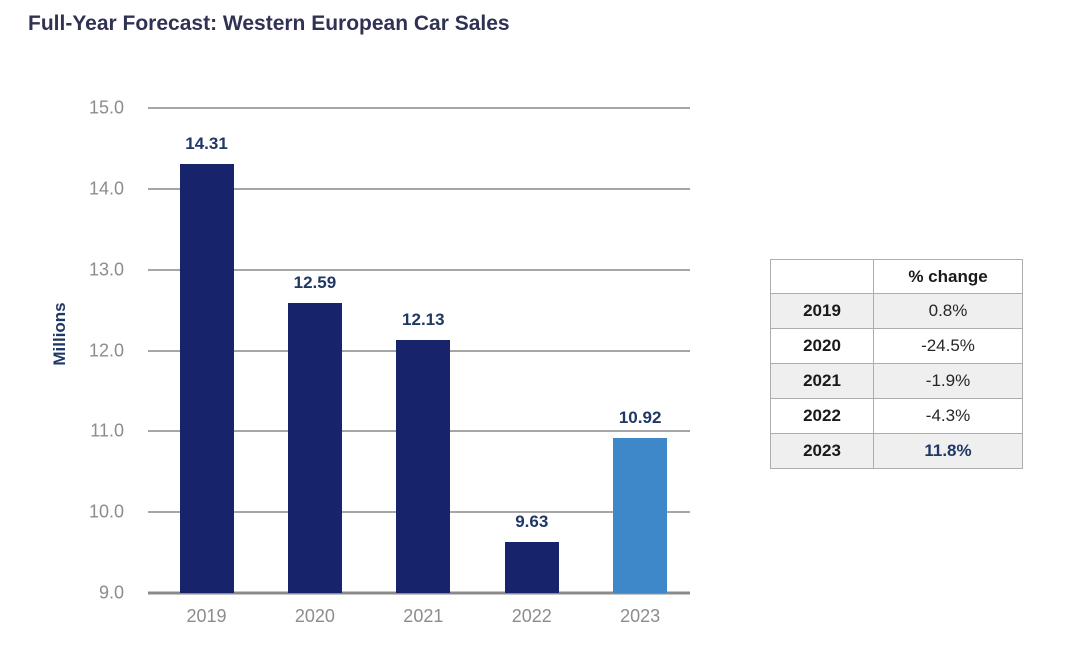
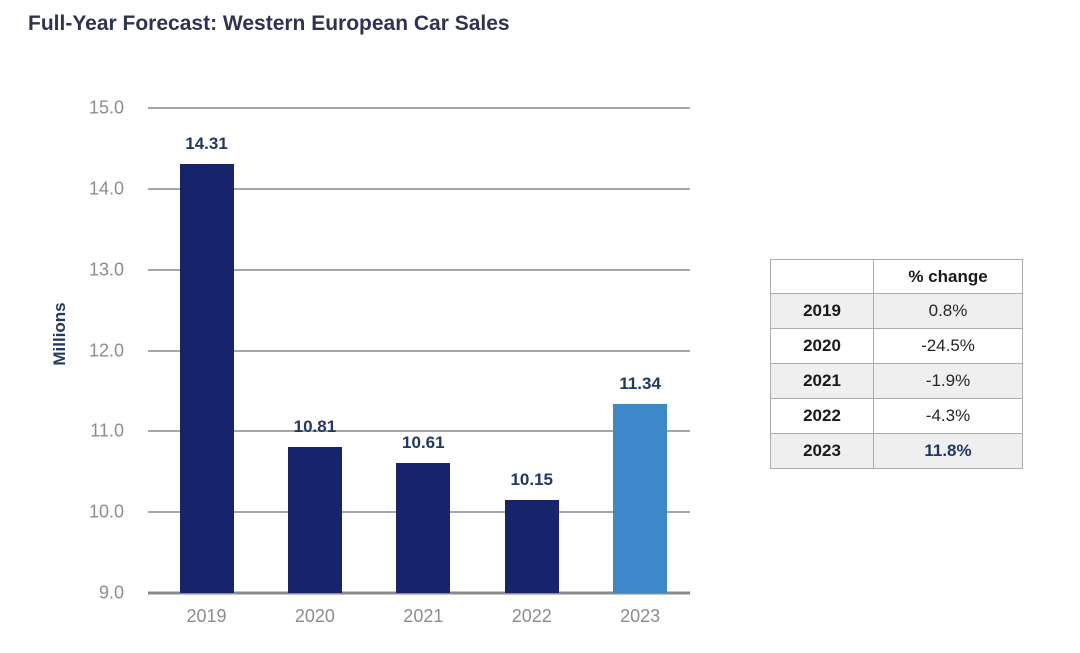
2020: 12.59 -> 10.81
2021: 12.13 -> 10.61
2022: 9.63 -> 10.15
2023: 10.92 -> 11.34
